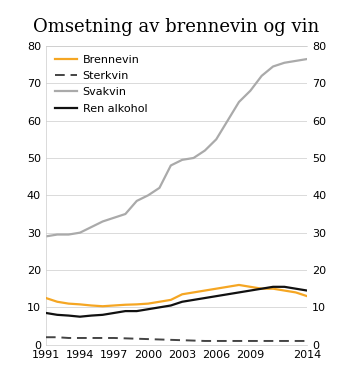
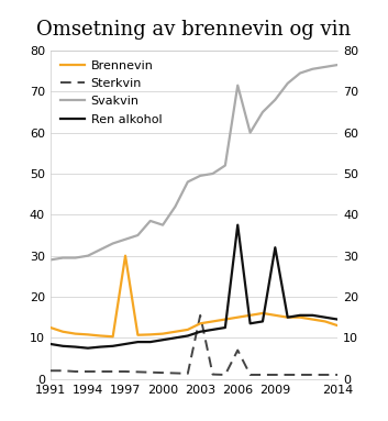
Brennevin/1997: 10.5 -> 30.0
Svakvin/2000: 40.0 -> 37.5
Sterkvin/2003: 1.2 -> 15.5
Sterkvin/2006: 1.0 -> 7.0
Svakvin/2006: 55.0 -> 71.5
Ren alkohol/2006: 13.0 -> 37.5
Ren alkohol/2009: 14.5 -> 32.0
